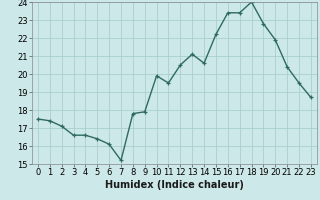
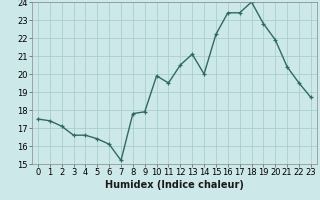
14: 20.6 -> 20.0
